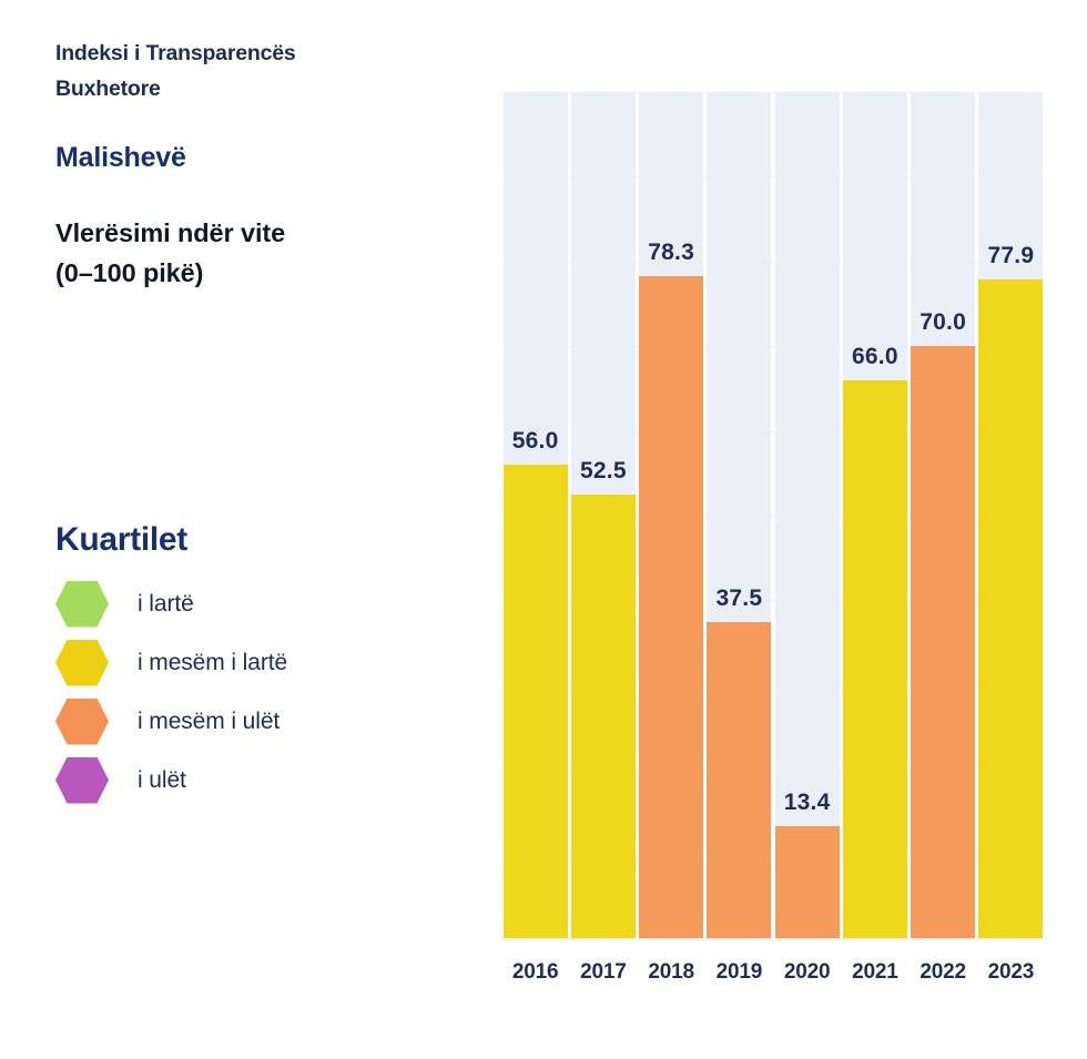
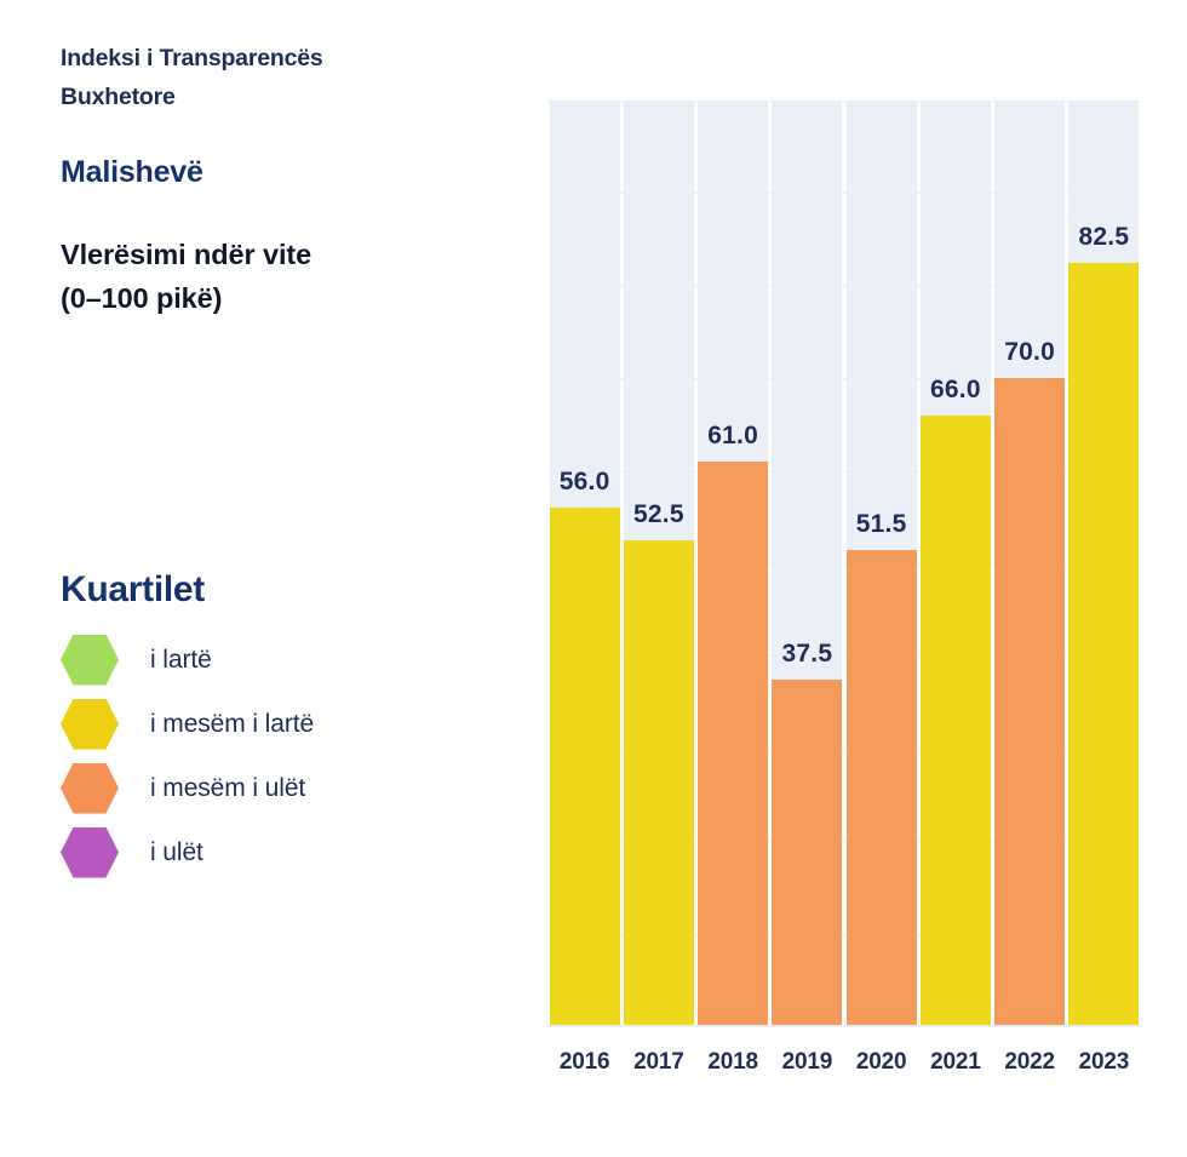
2018: 78.3 -> 61.0
2020: 13.4 -> 51.5
2023: 77.9 -> 82.5
